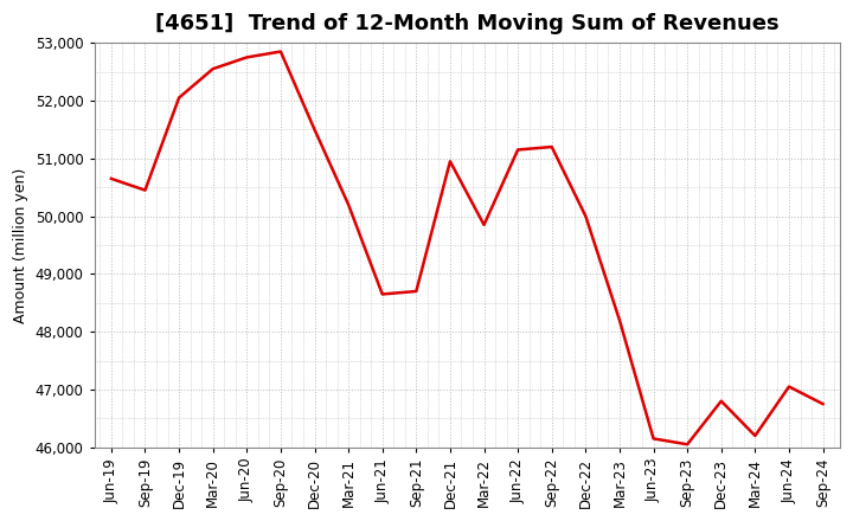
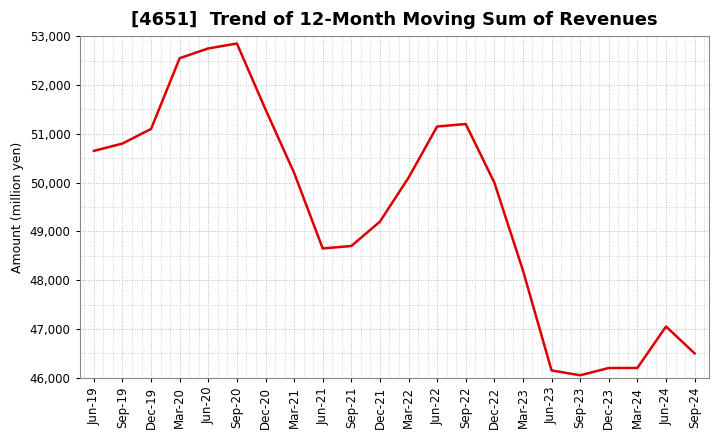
Sep-19: 50,450 -> 50,800
Dec-19: 52,050 -> 51,100
Dec-21: 50,950 -> 49,200
Mar-22: 49,850 -> 50,100
Dec-23: 46,800 -> 46,200
Sep-24: 46,750 -> 46,500
